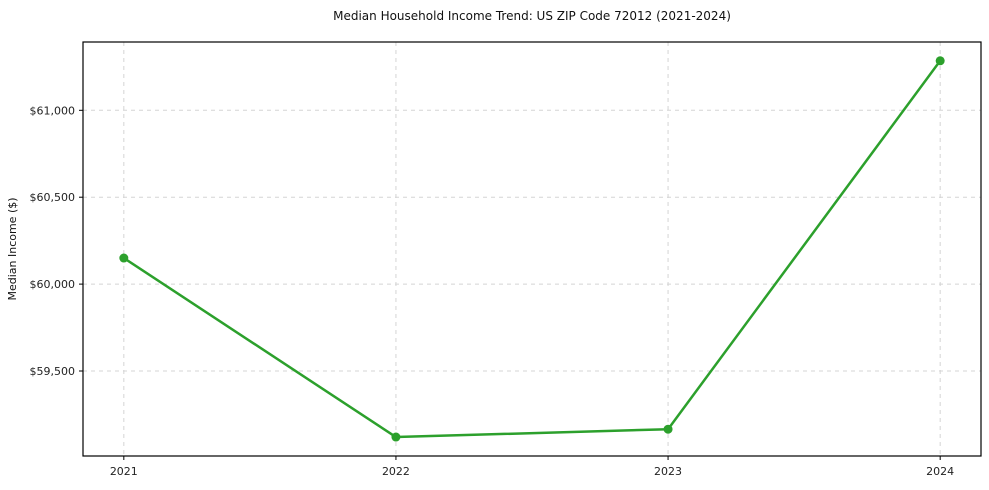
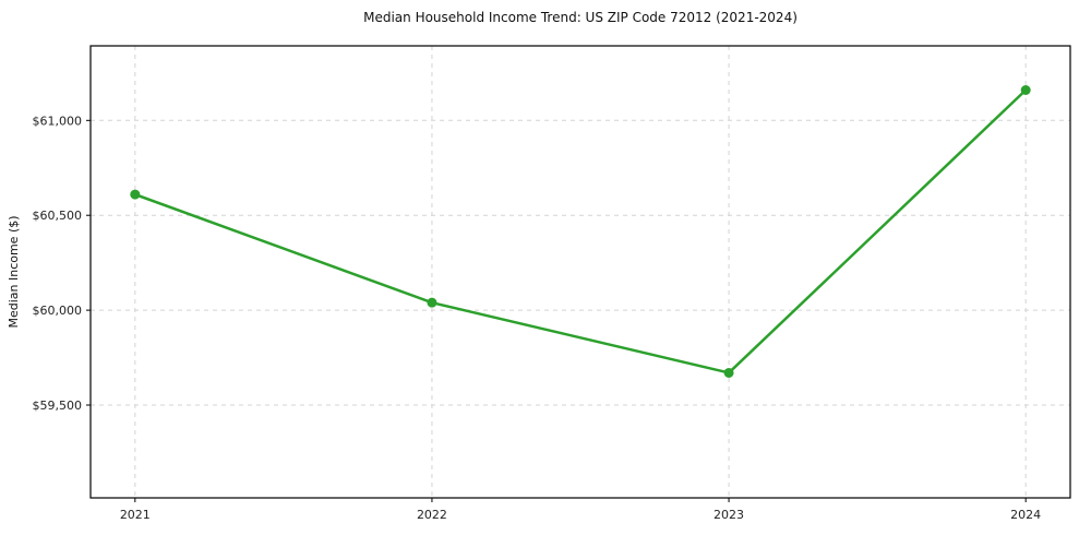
2021: $60150 -> $60610
2022: $59120 -> $60040
2023: $59160 -> $59670
2024: $61280 -> $61160
